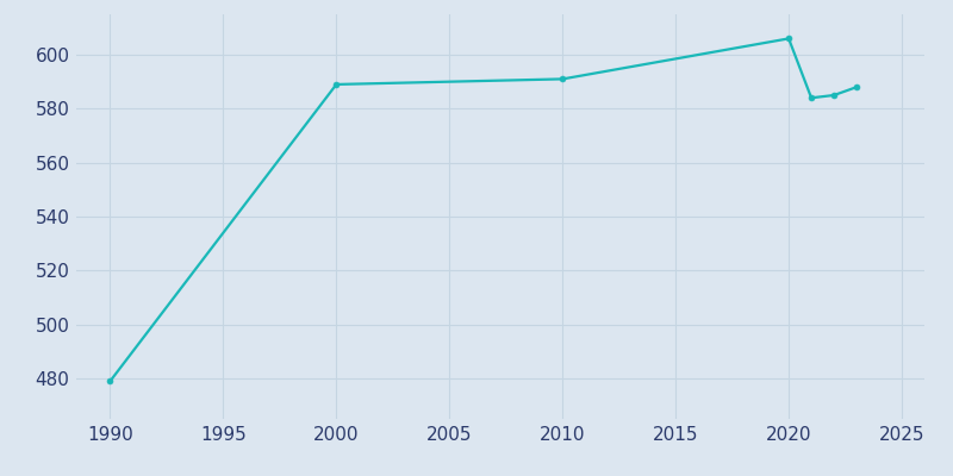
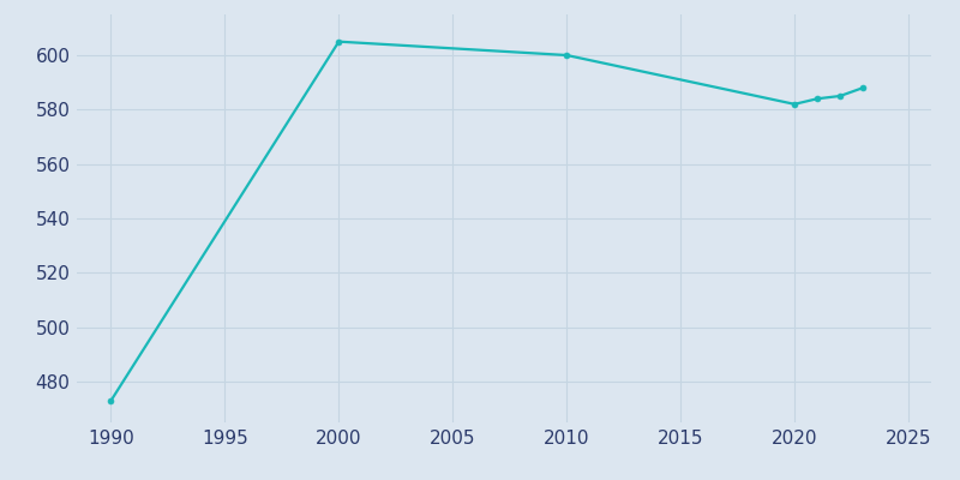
1990: 479 -> 473
2000: 589 -> 605
2010: 591 -> 600
2020: 606 -> 582
